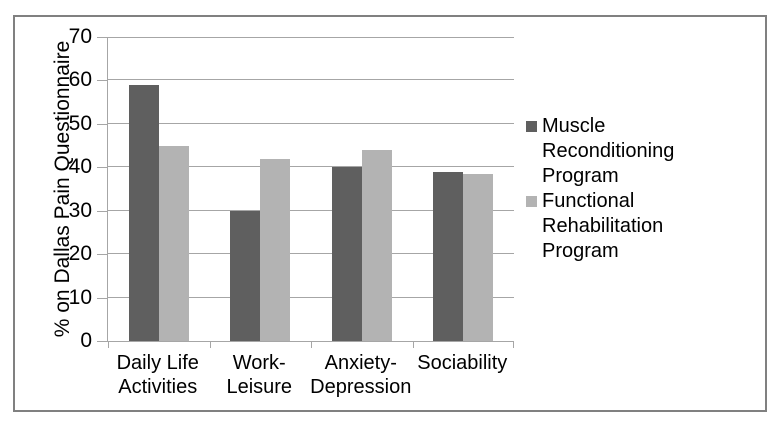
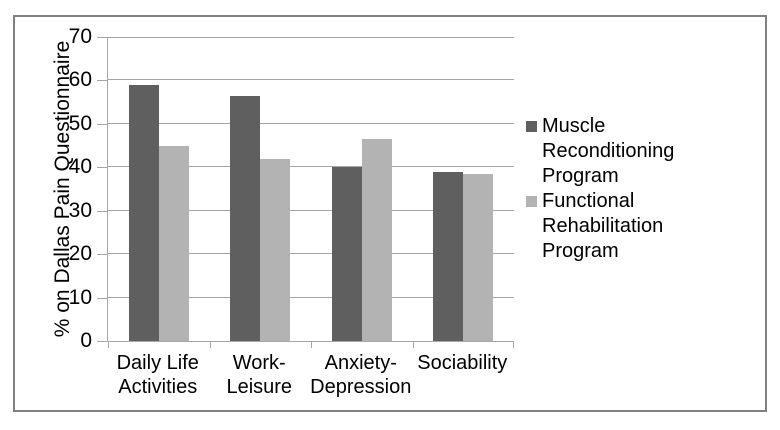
Muscle Reconditioning Program/Work- Leisure: 30 -> 56
Functional Rehabilitation Program/Anxiety- Depression: 44 -> 46
